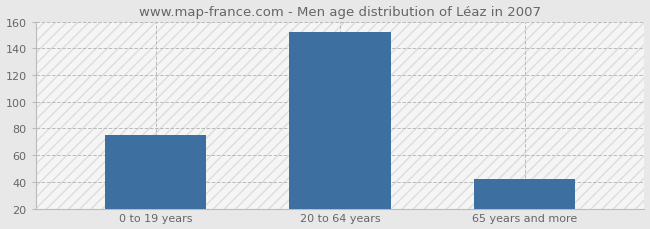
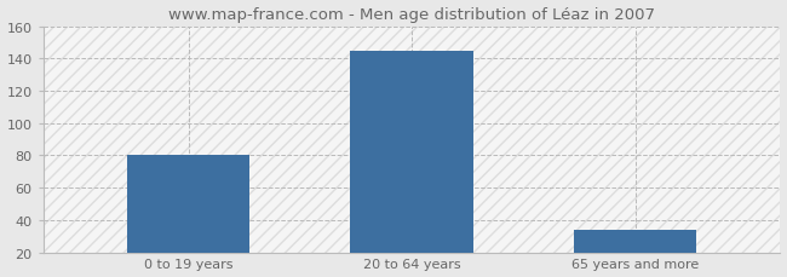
0 to 19 years: 75 -> 80
20 to 64 years: 152 -> 145
65 years and more: 42 -> 34
